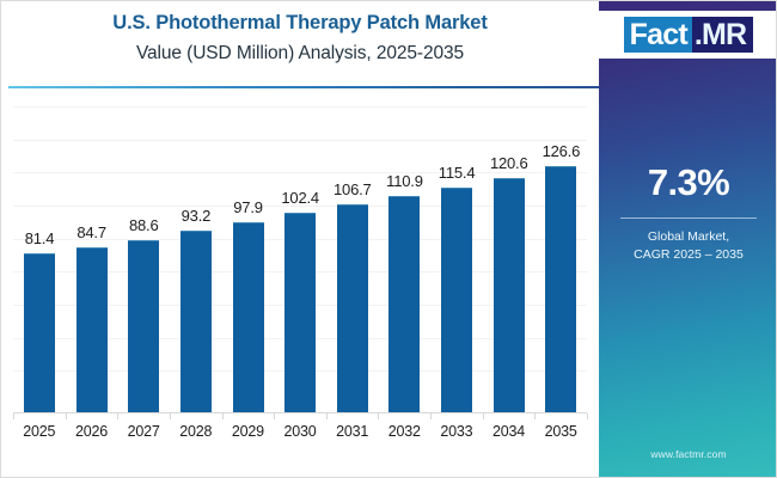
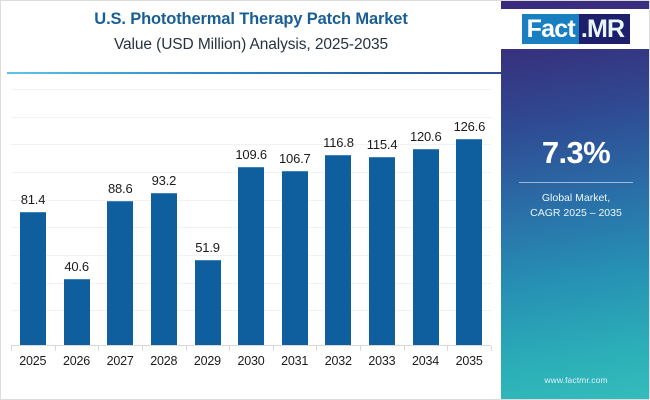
2026: 84.7 -> 40.6
2029: 97.9 -> 51.9
2030: 102.4 -> 109.6
2032: 110.9 -> 116.8
